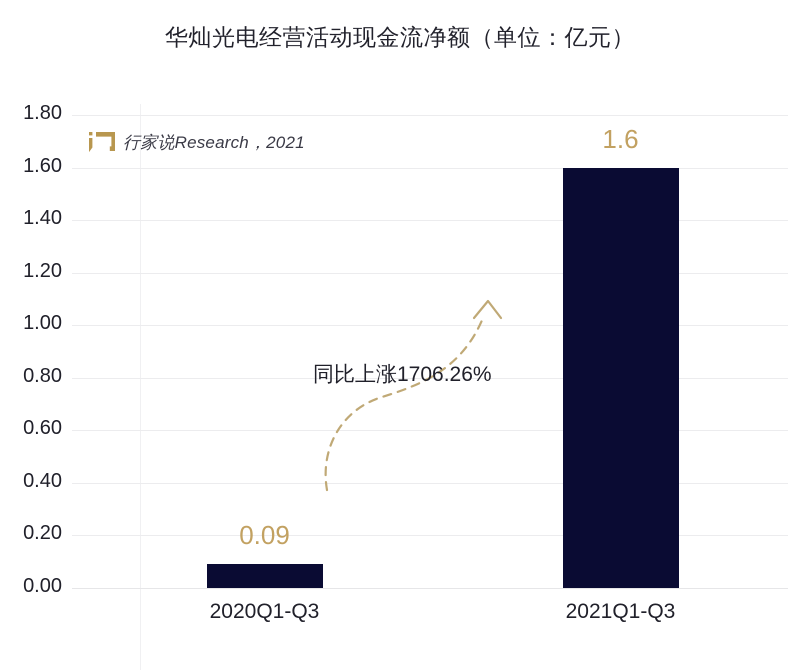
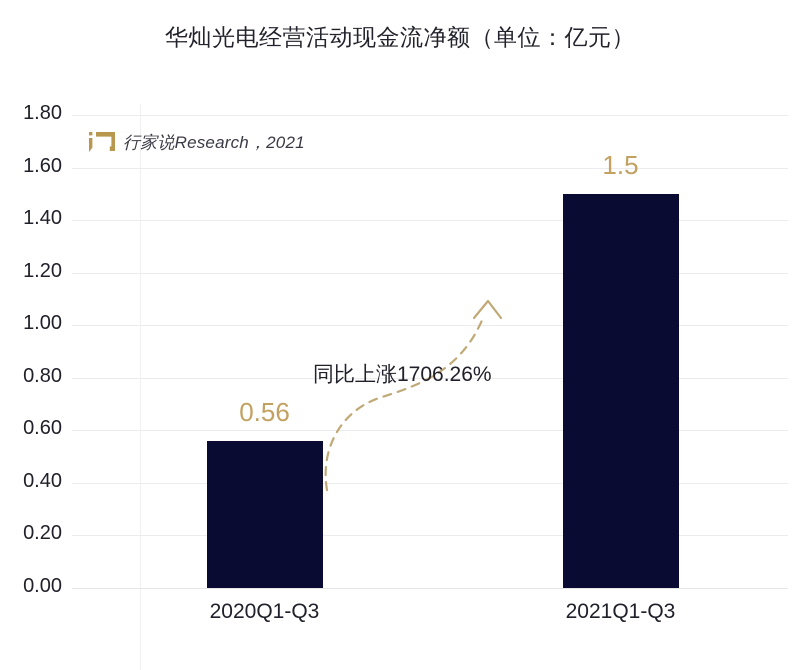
2020Q1-Q3: 0.09 -> 0.56
2021Q1-Q3: 1.6 -> 1.5
